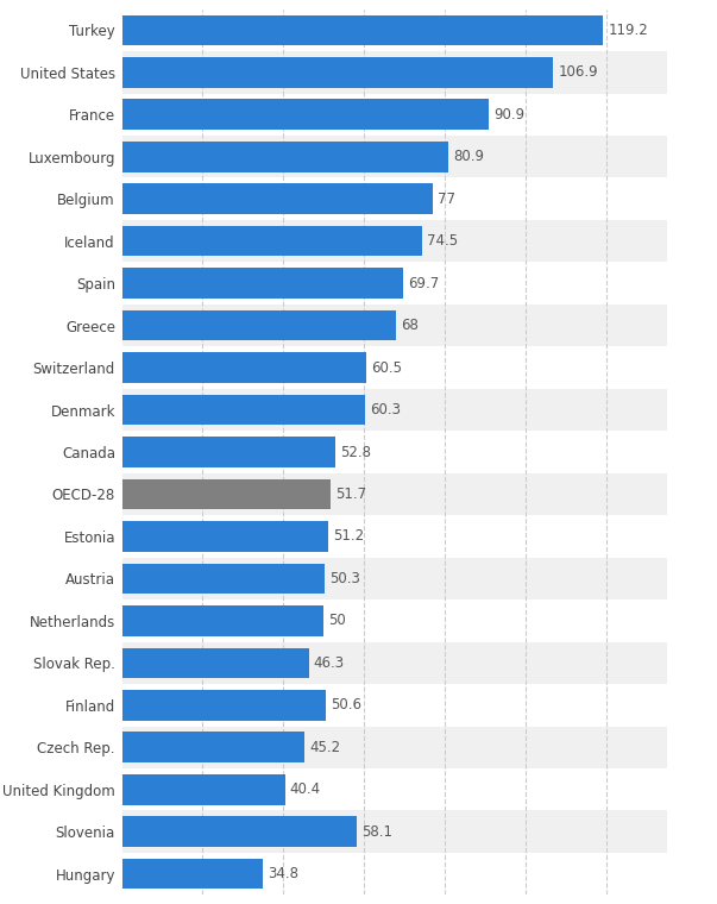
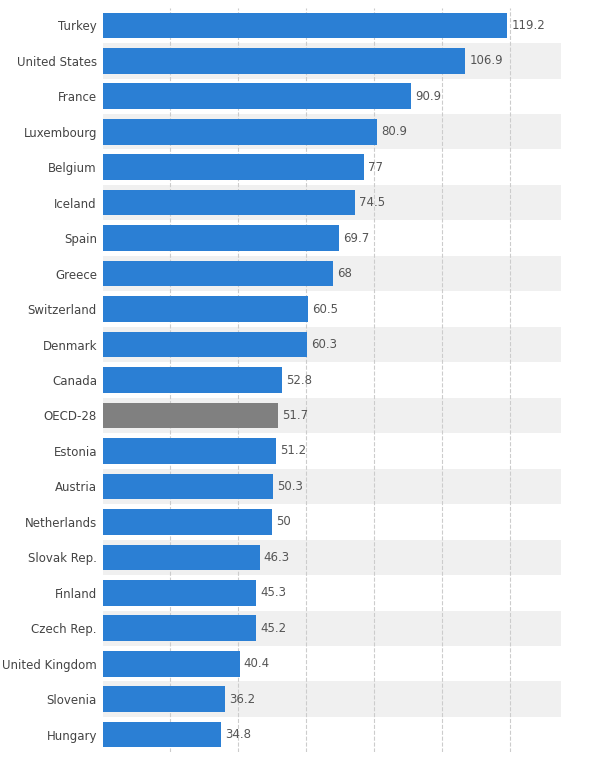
Finland: 50.6 -> 45.3
Slovenia: 58.1 -> 36.2
